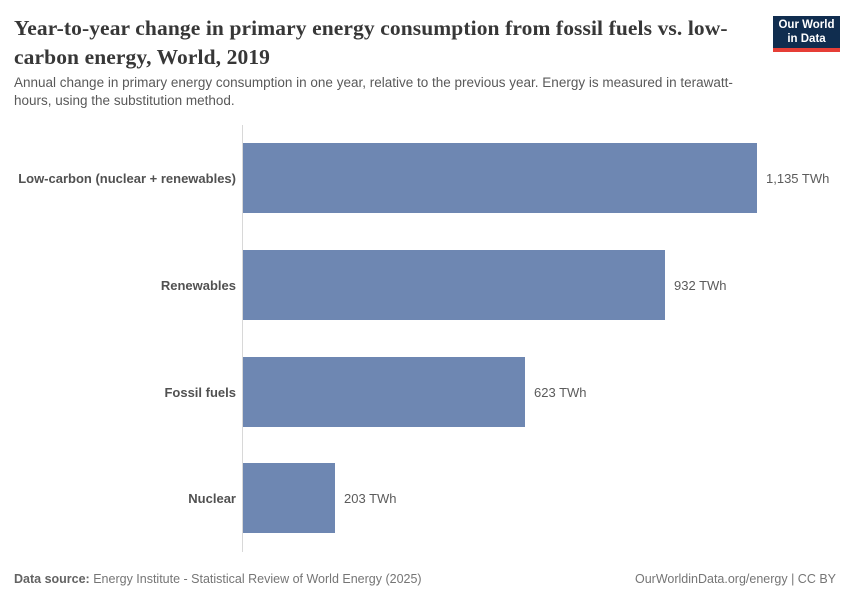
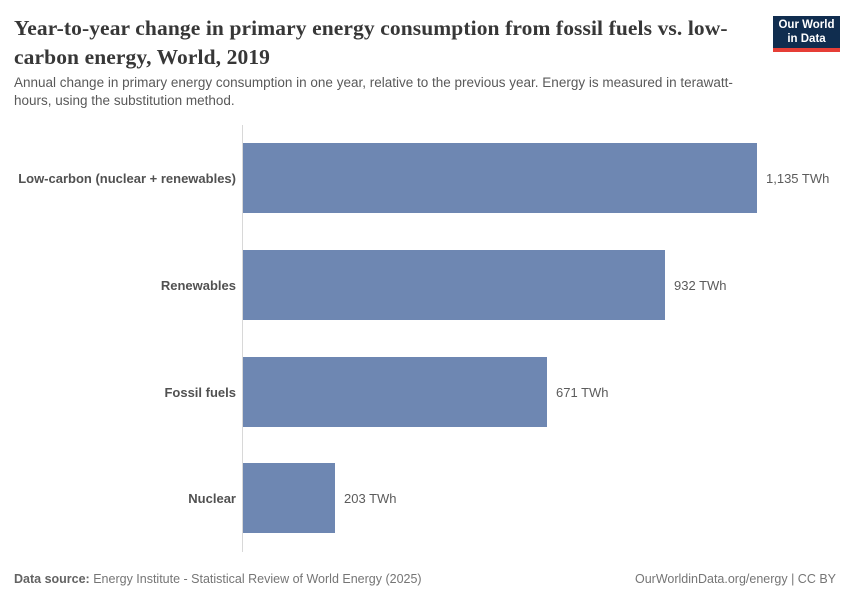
Fossil fuels: 623 -> 671
